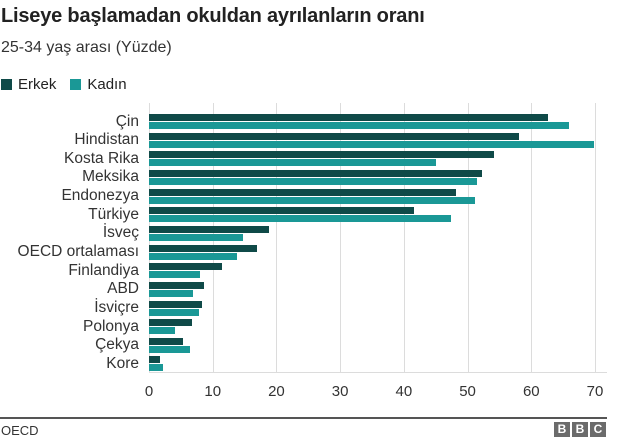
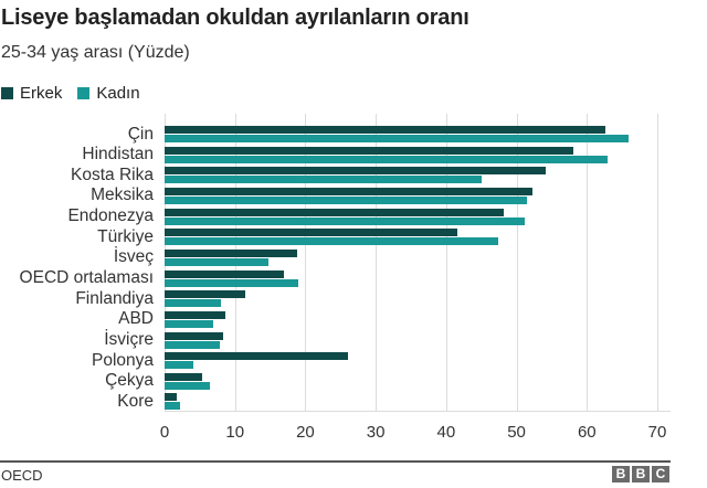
Kadın/Hindistan: 70 -> 63
Kadın/OECD ortalaması: 14 -> 19
Erkek/Polonya: 7 -> 26
